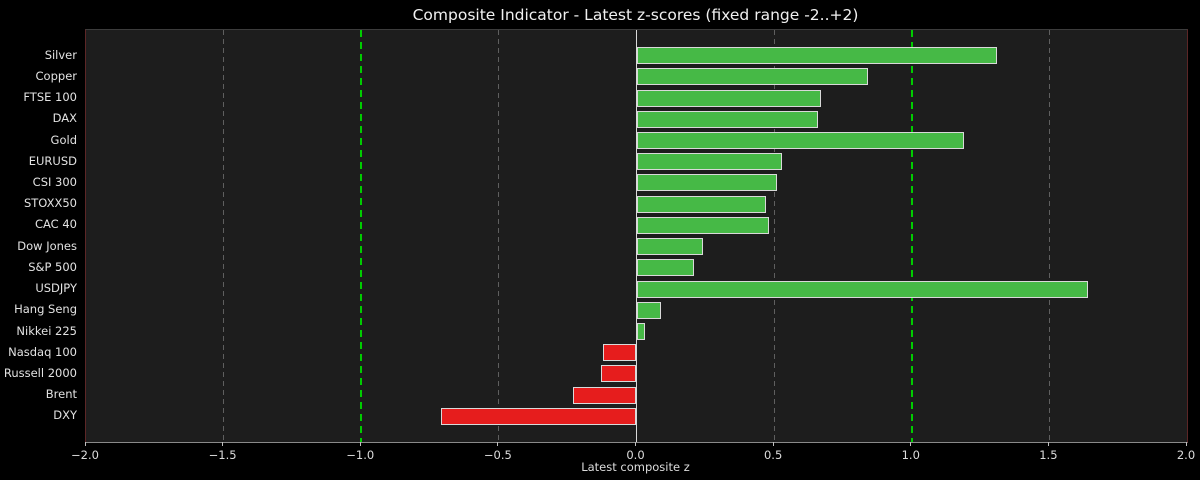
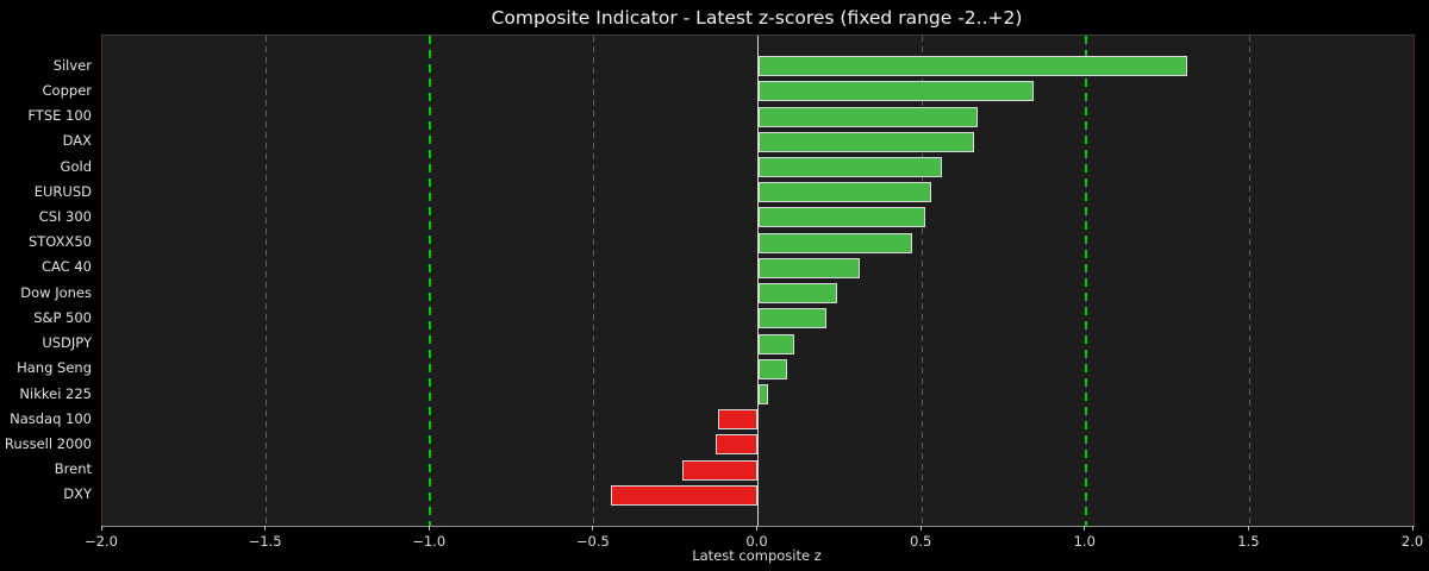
Gold: 1.19 -> 0.56
CAC 40: 0.48 -> 0.31
USDJPY: 1.64 -> 0.11
DXY: -0.71 -> -0.45
